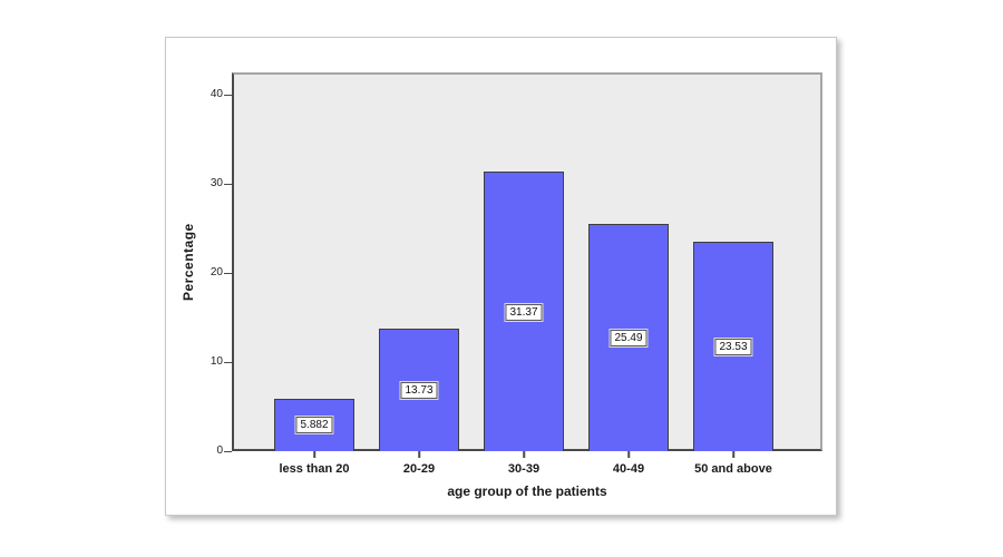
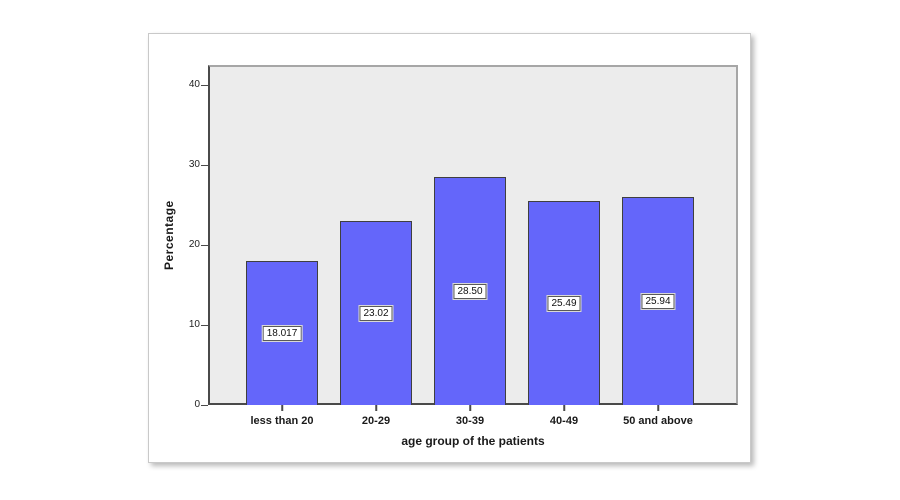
less than 20: 5.882 -> 18.017
20-29: 13.73 -> 23.02
30-39: 31.37 -> 28.50
50 and above: 23.53 -> 25.94
